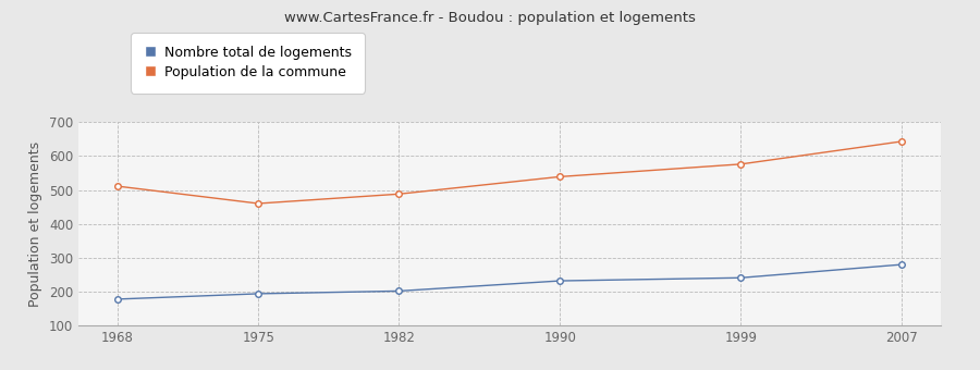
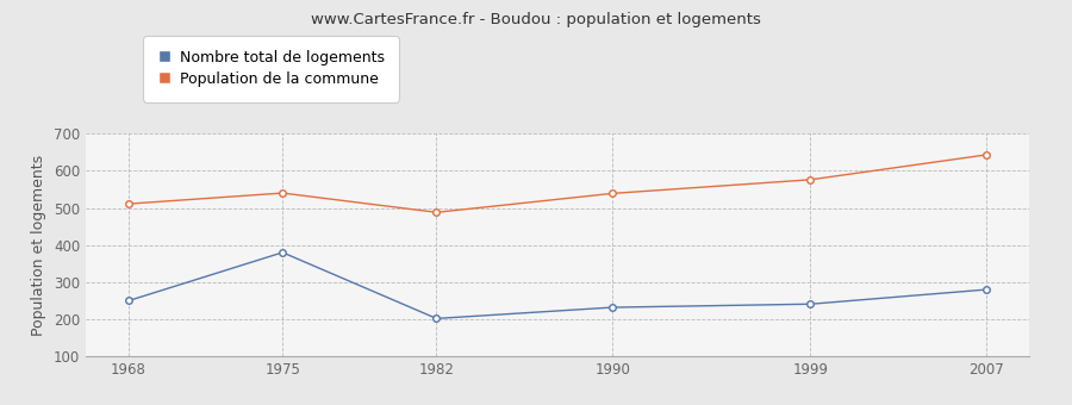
Nombre total de logements/1968: 178 -> 250
Nombre total de logements/1975: 194 -> 380
Population de la commune/1975: 460 -> 540
